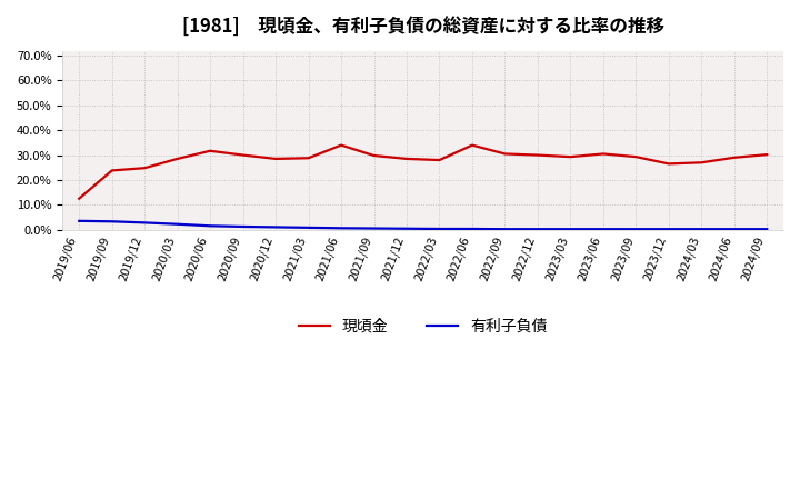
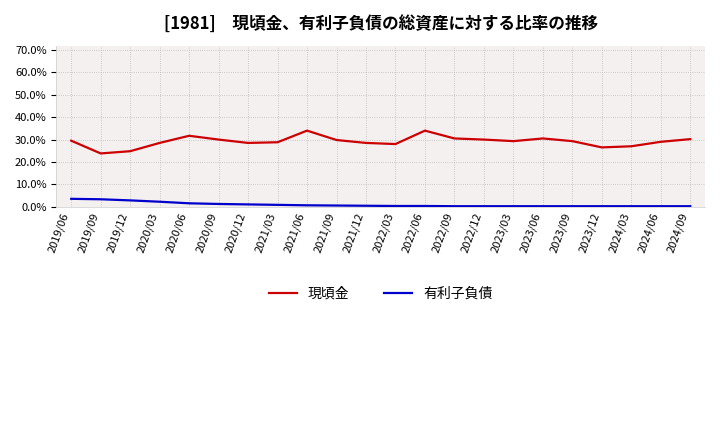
現頃金/2019/06: 12.5% -> 29.5%
